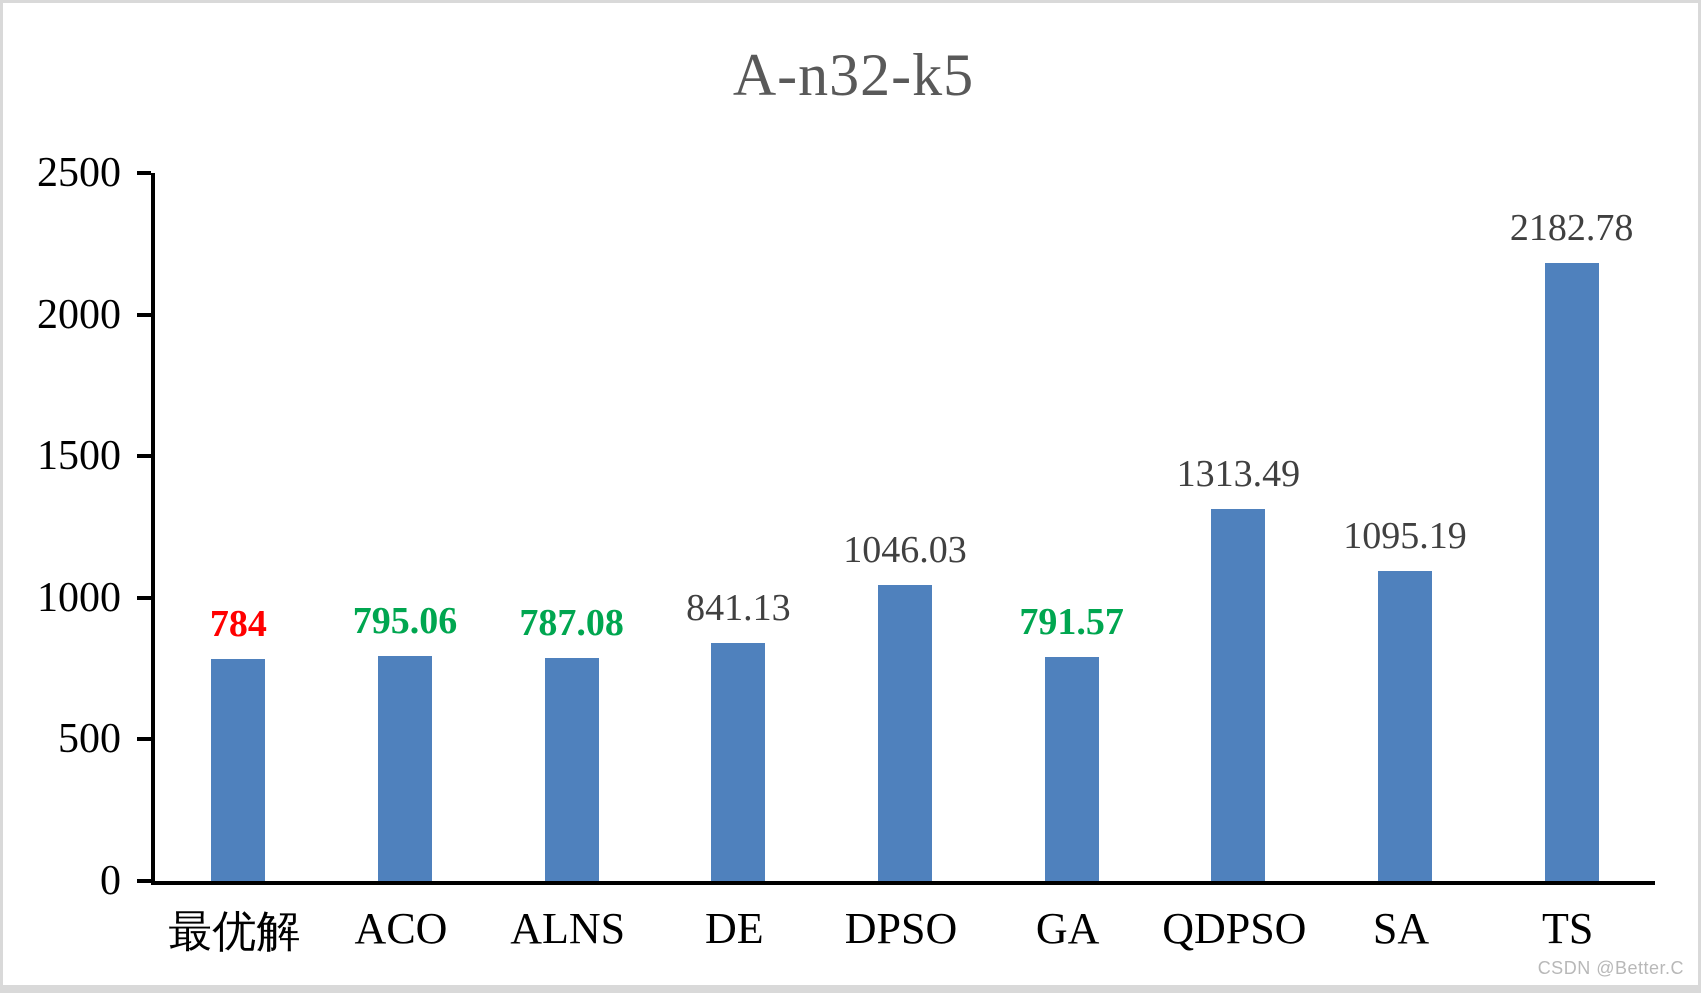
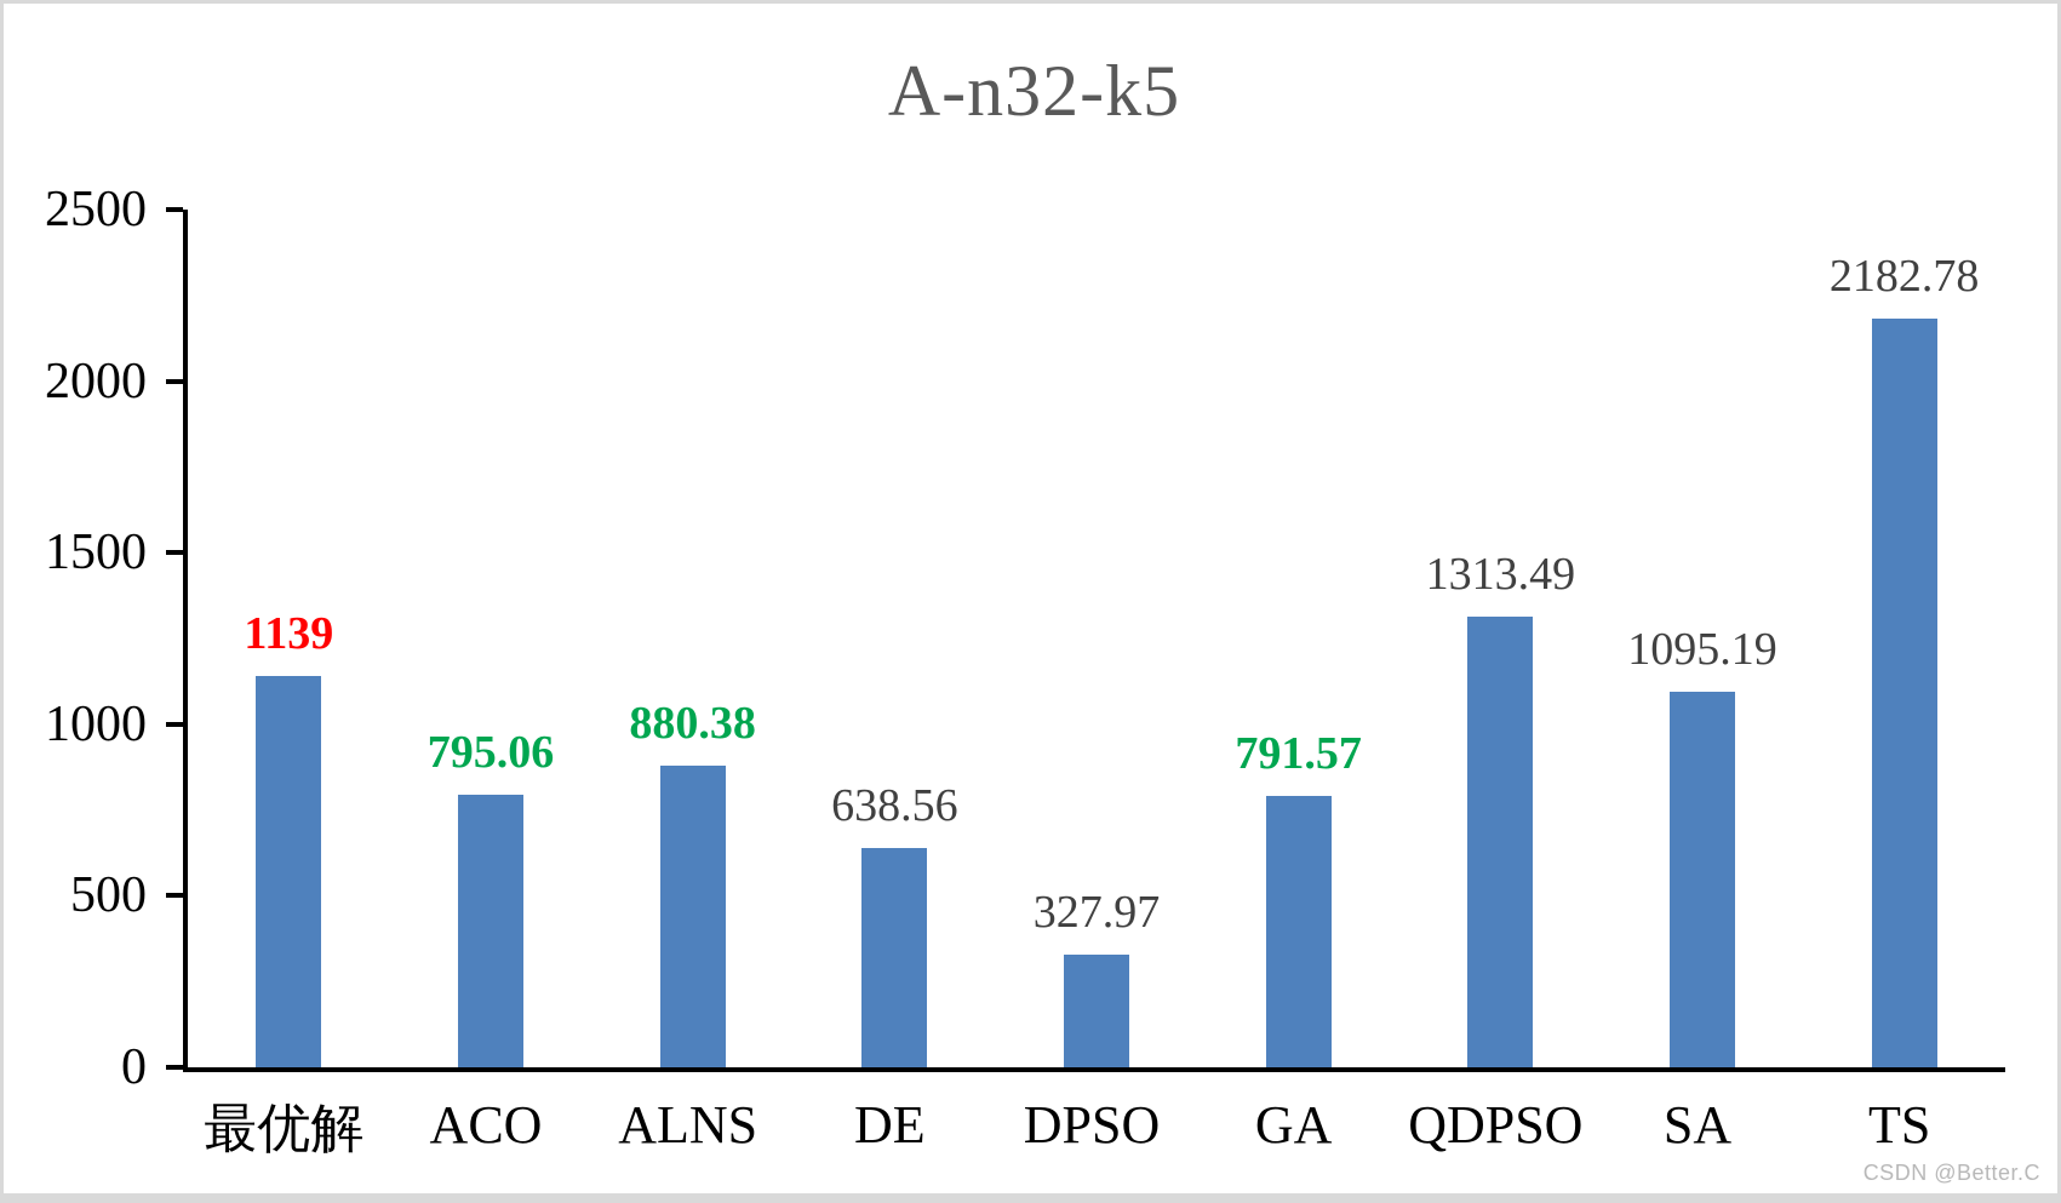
最优解: 784 -> 1139
ALNS: 787.08 -> 880.38
DE: 841.13 -> 638.56
DPSO: 1046.03 -> 327.97
